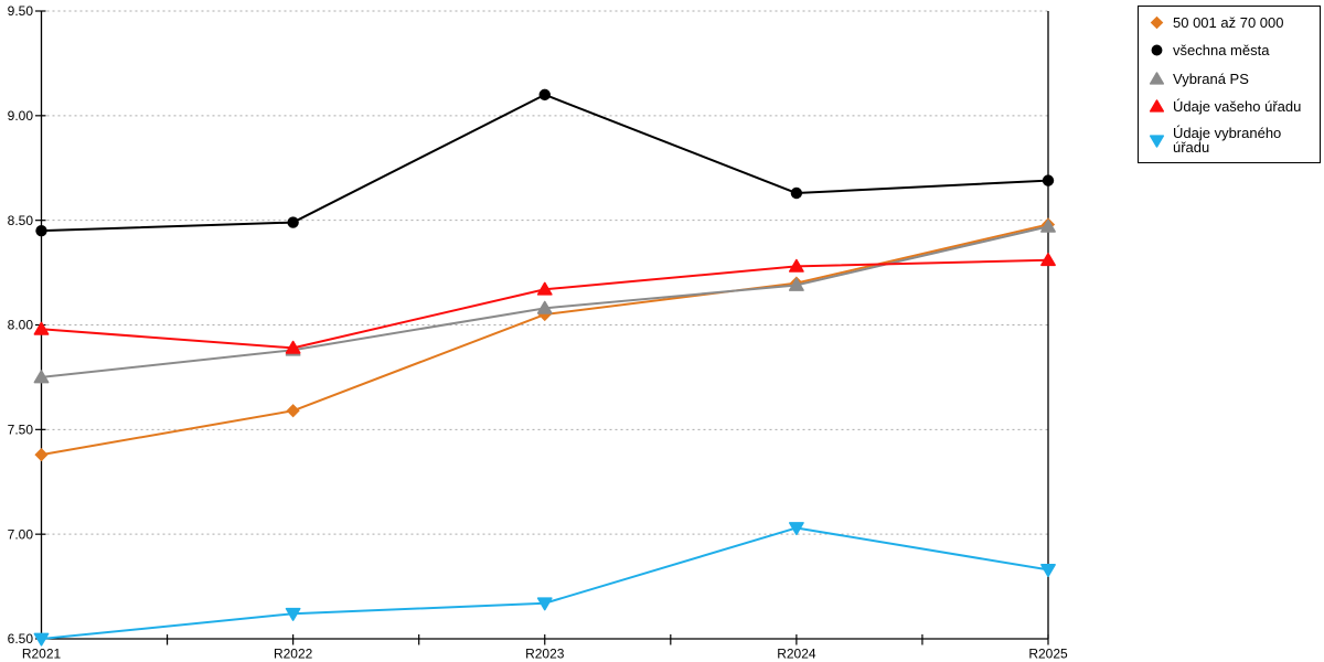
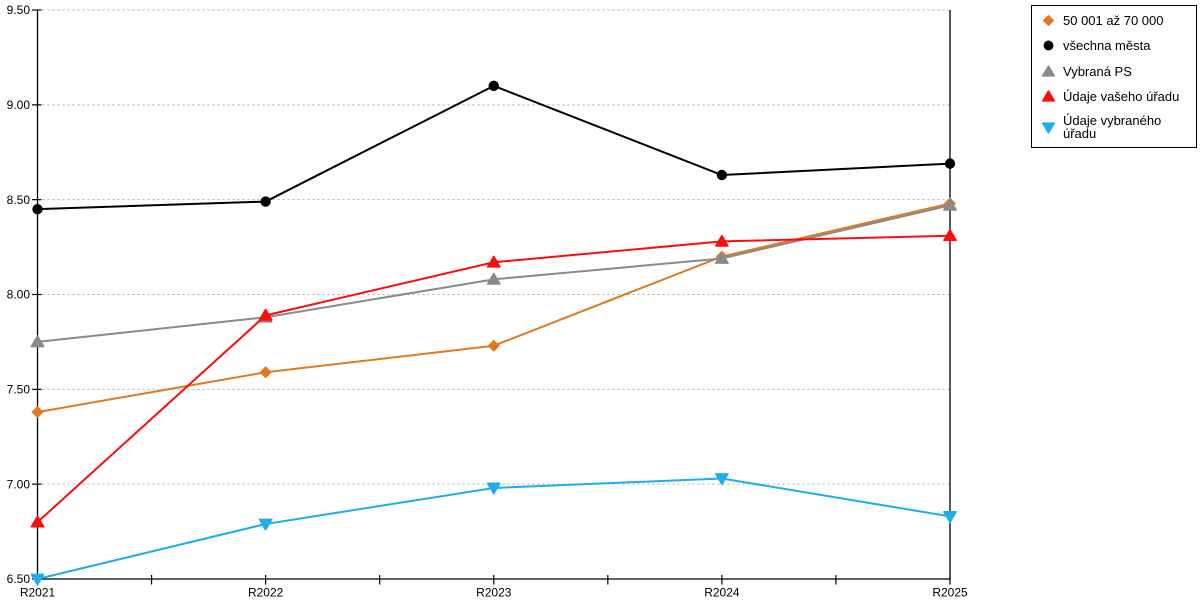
Údaje vašeho úřadu/R2021: 7.98 -> 6.80
Údaje vybraného úřadu/R2022: 6.62 -> 6.79
50 001 až 70 000/R2023: 8.05 -> 7.73
Údaje vybraného úřadu/R2023: 6.67 -> 6.98
